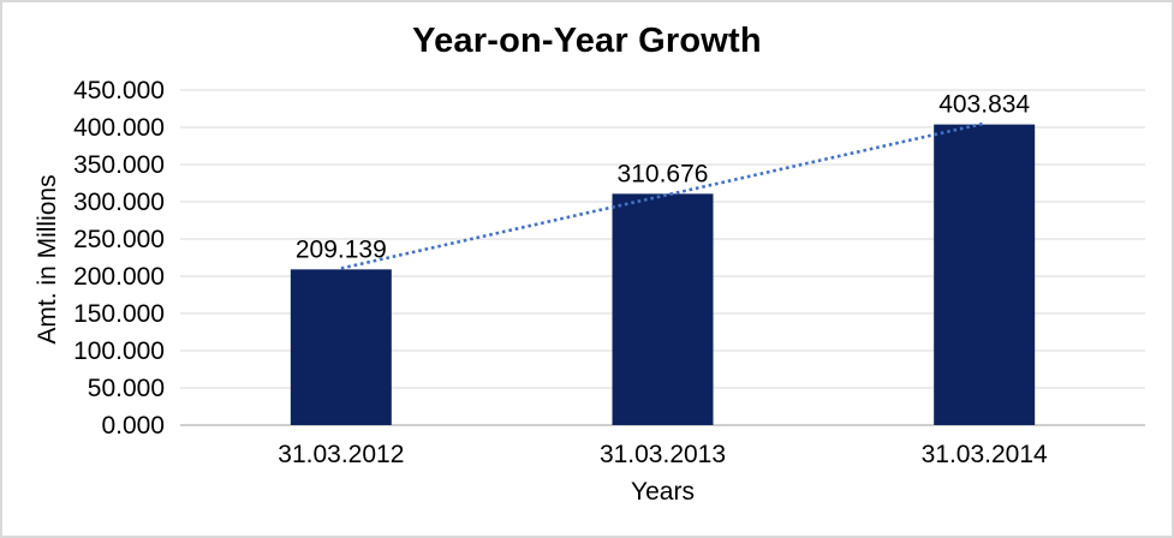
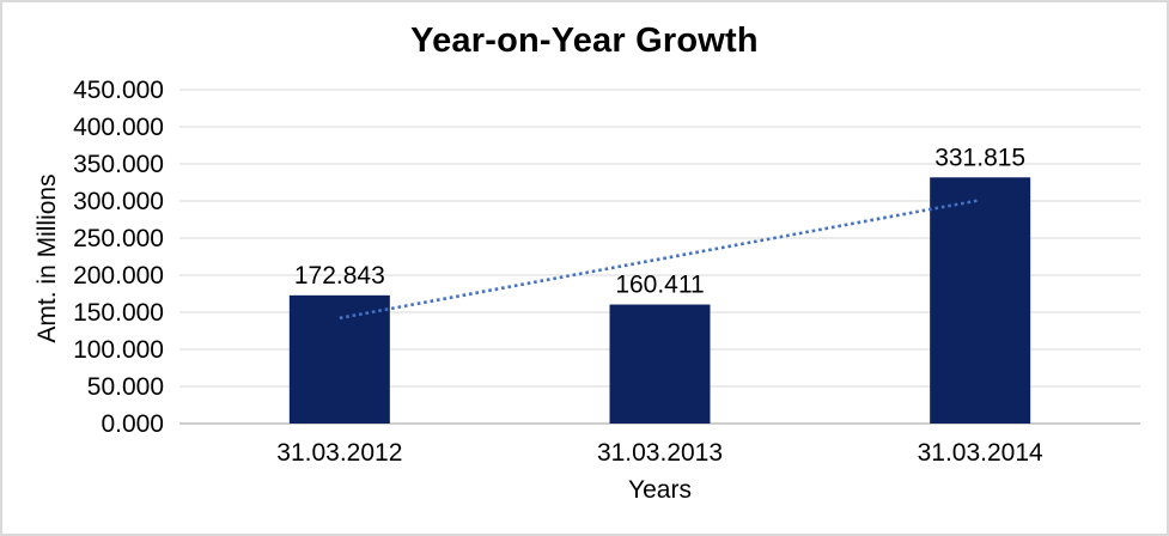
31.03.2012: 209.139 -> 172.843
31.03.2013: 310.676 -> 160.411
31.03.2014: 403.834 -> 331.815
